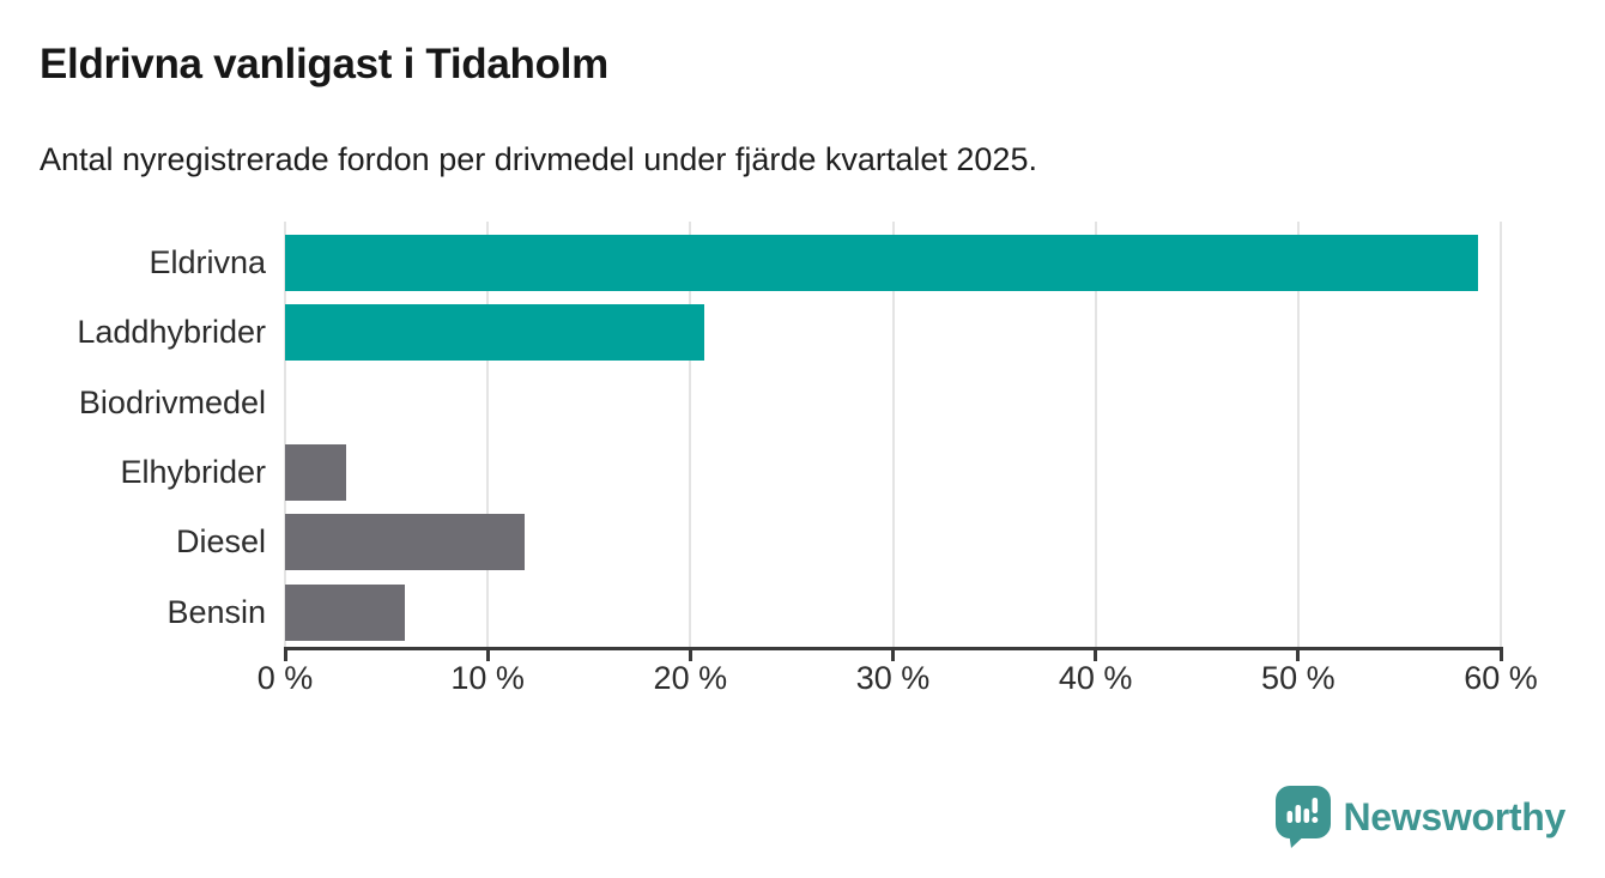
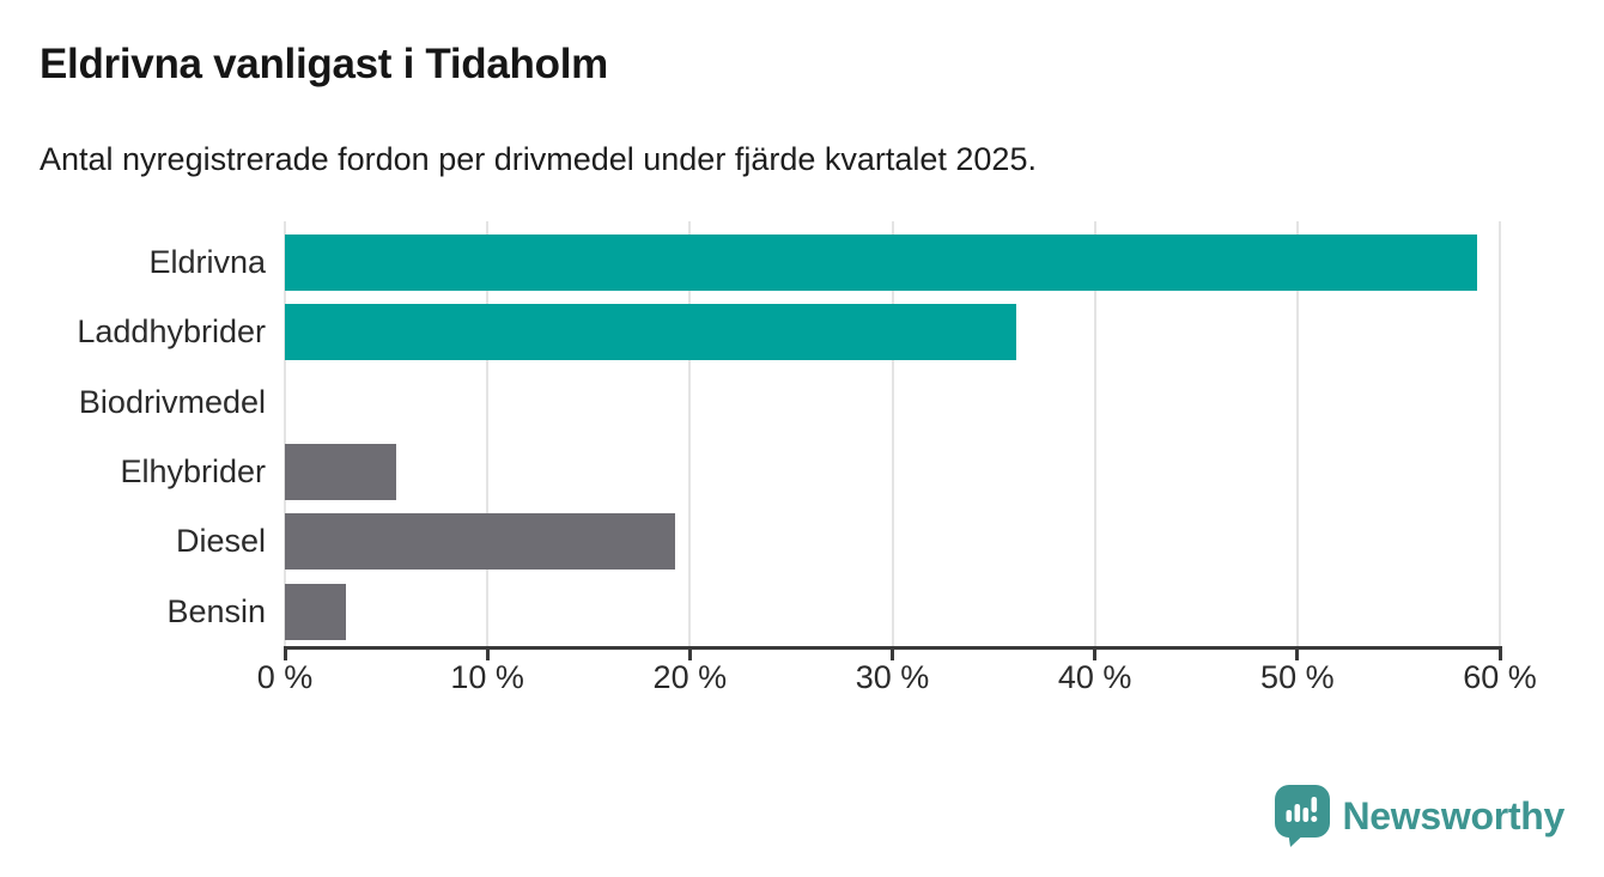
Laddhybrider: 20.7% -> 36.1%
Elhybrider: 3.0% -> 5.5%
Diesel: 11.8% -> 19.3%
Bensin: 5.9% -> 3.0%
